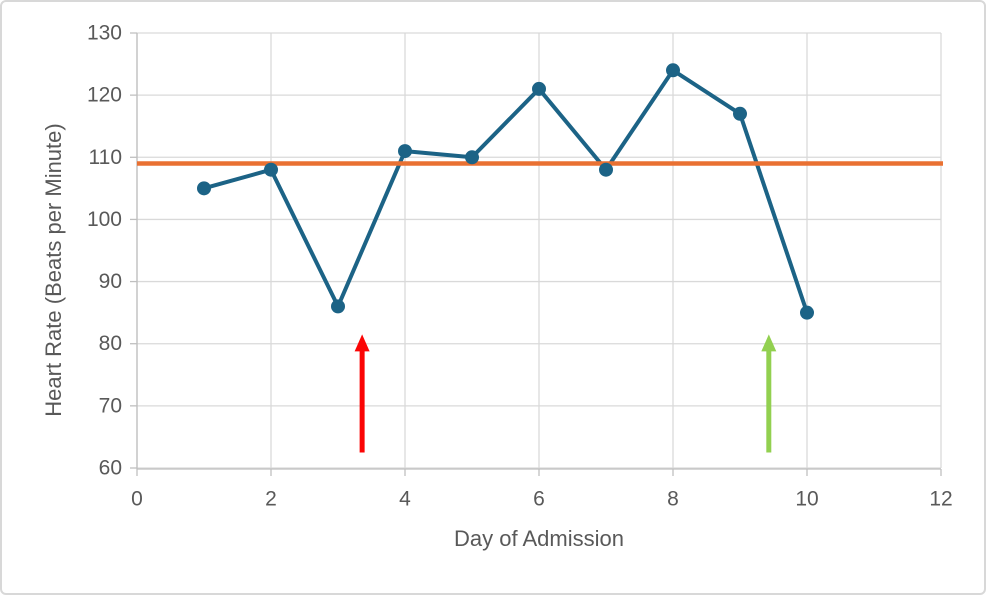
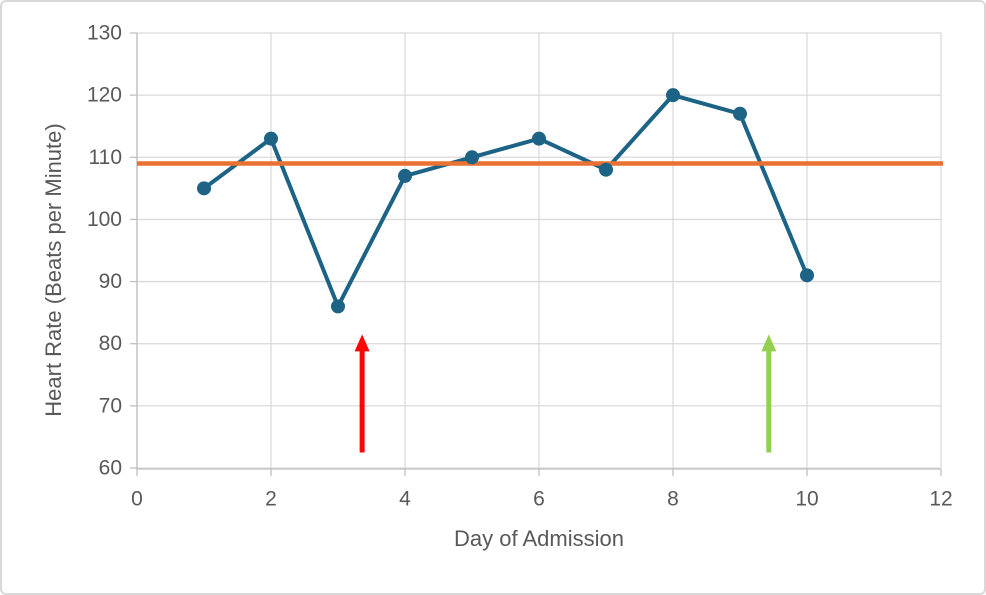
2: 108 -> 113
4: 111 -> 107
6: 121 -> 113
8: 124 -> 120
10: 85 -> 91
